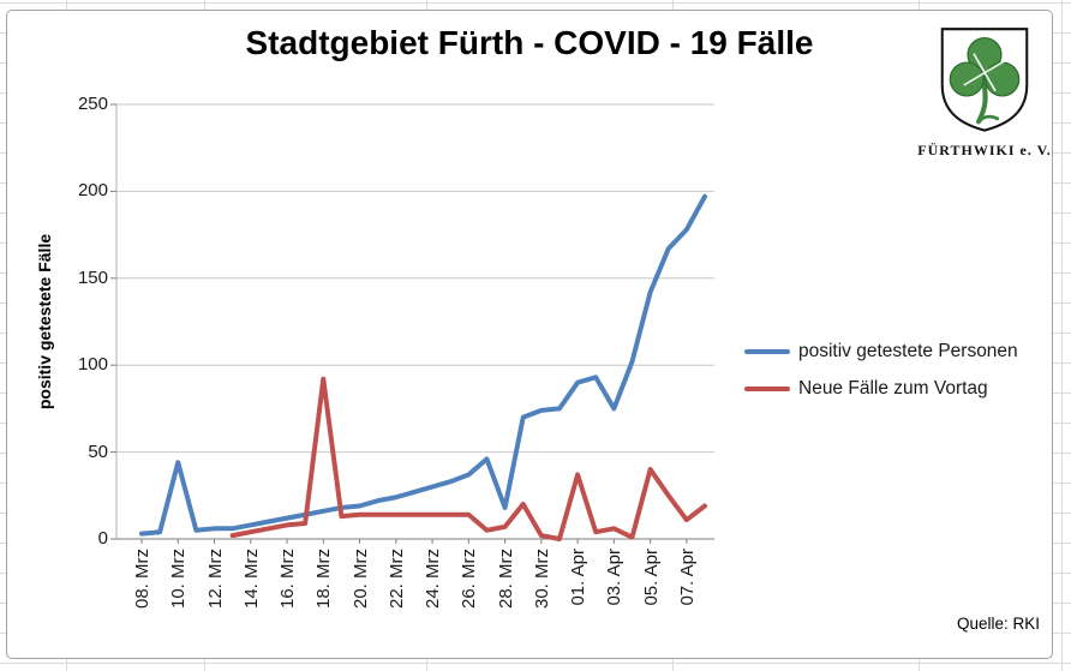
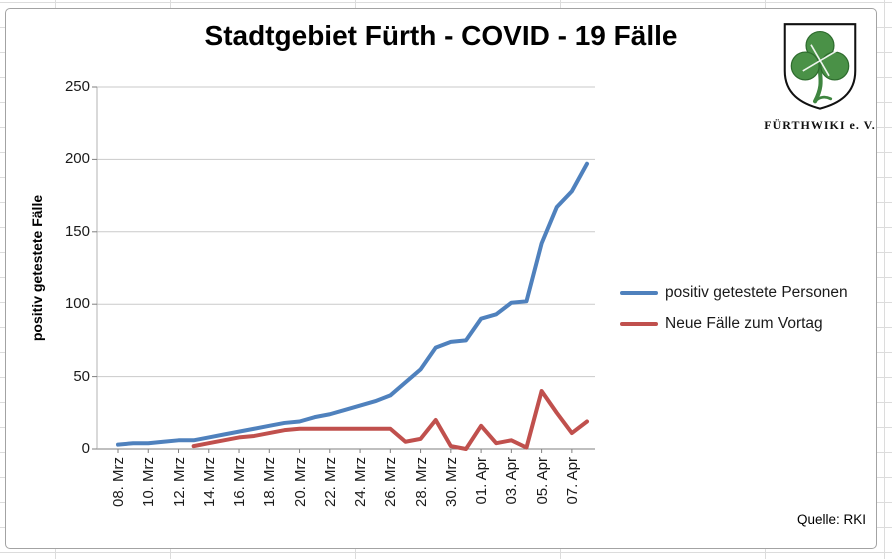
positiv getestete Personen/10. Mrz: 44 -> 4
Neue Fälle zum Vortag/18. Mrz: 92 -> 11
positiv getestete Personen/28. Mrz: 18 -> 55
Neue Fälle zum Vortag/01. Apr: 37 -> 16
positiv getestete Personen/03. Apr: 75 -> 101
